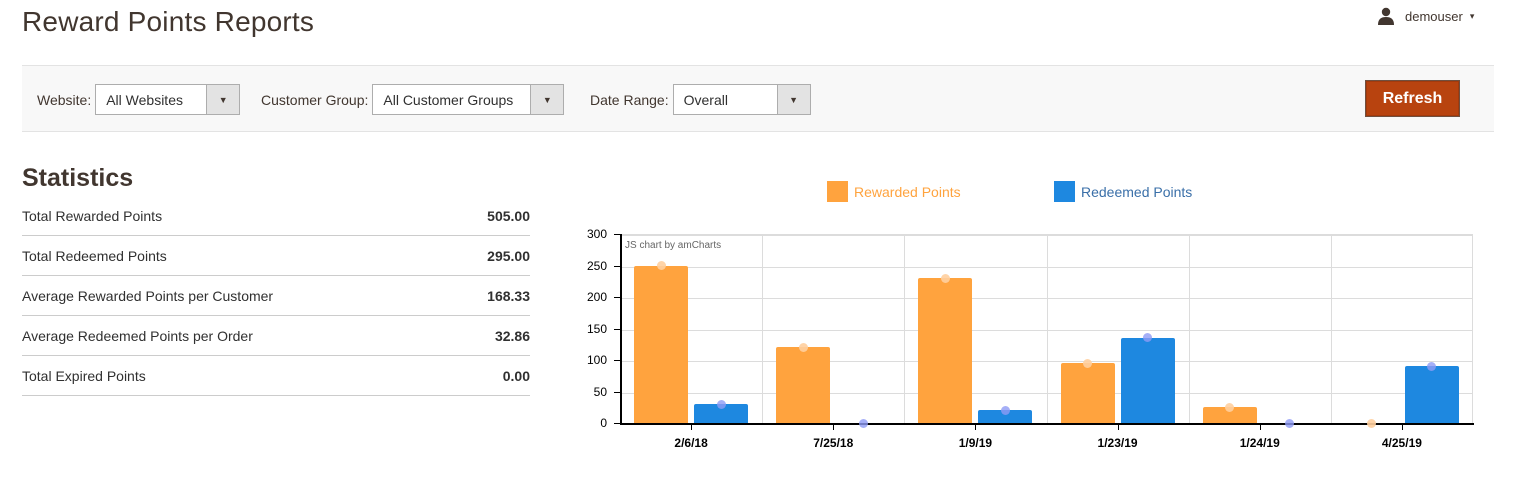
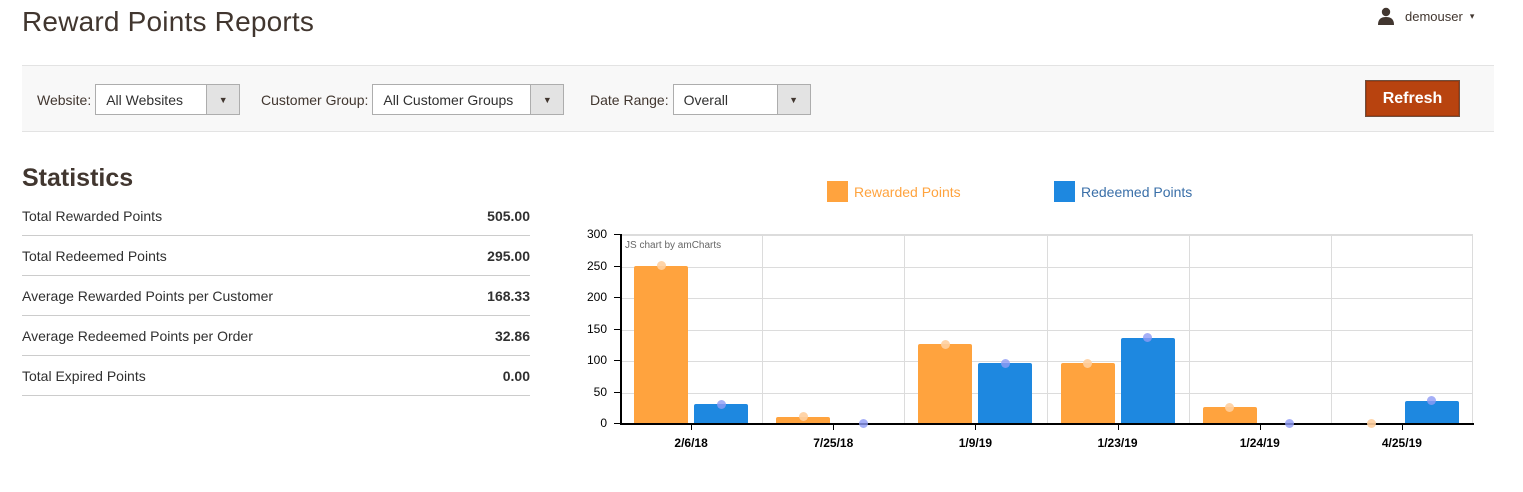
Rewarded Points/7/25/18: 120 -> 10
Rewarded Points/1/9/19: 230 -> 120
Redeemed Points/1/9/19: 20 -> 100
Redeemed Points/4/25/19: 90 -> 40
